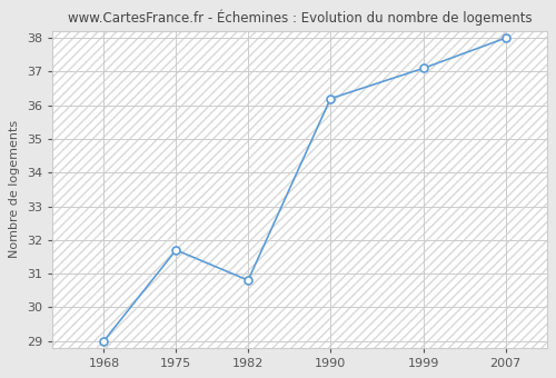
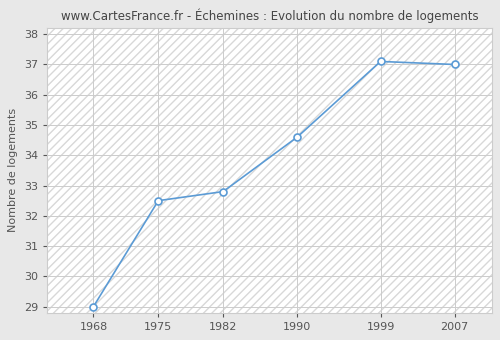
1975: 31.7 -> 32.5
1982: 30.8 -> 32.8
1990: 36.2 -> 34.6
2007: 38.0 -> 37.0
